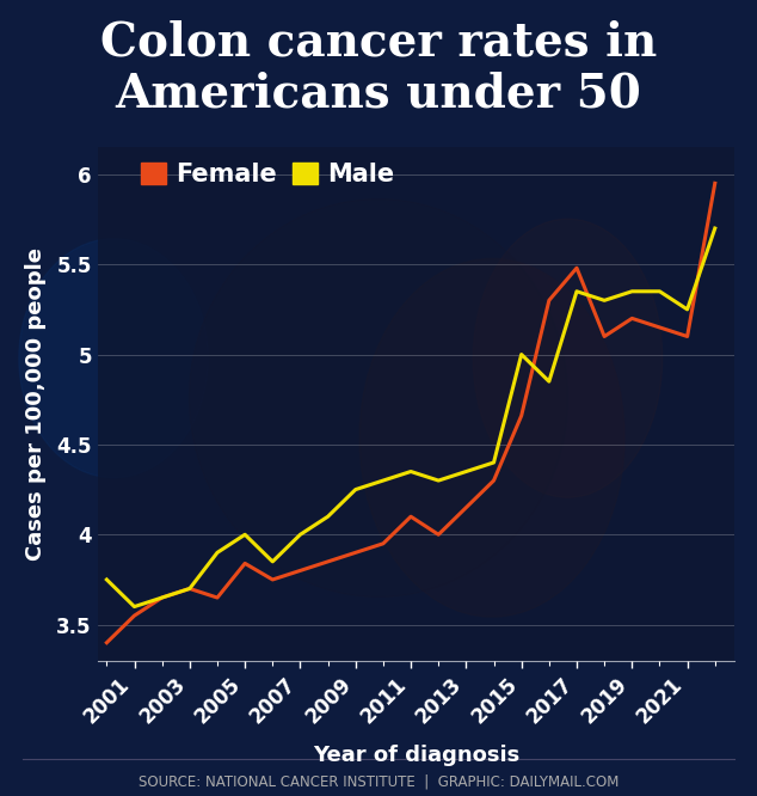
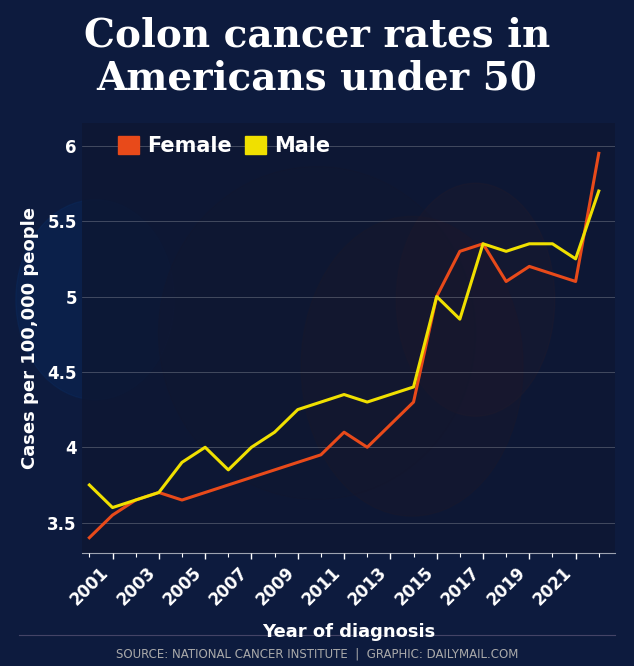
Female/2005: 3.84 -> 3.70
Female/2015: 4.66 -> 5.00
Female/2017: 5.48 -> 5.35
